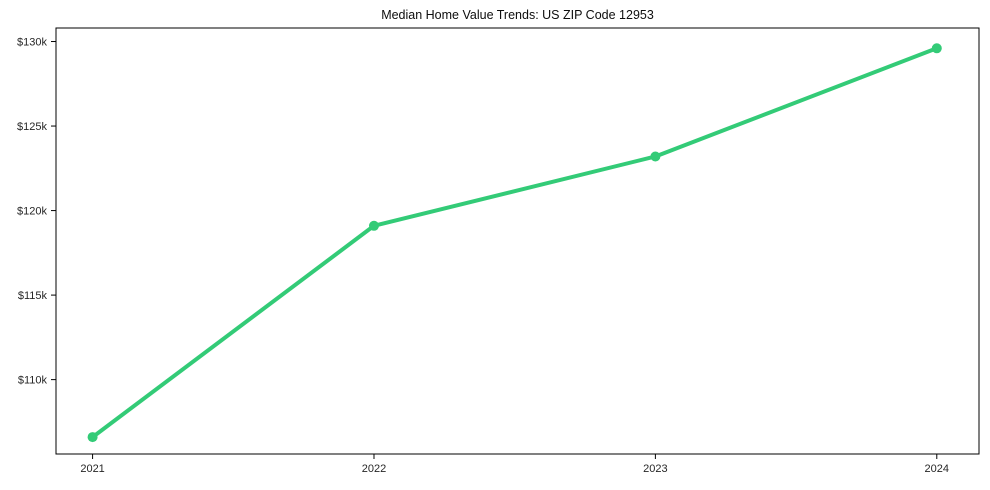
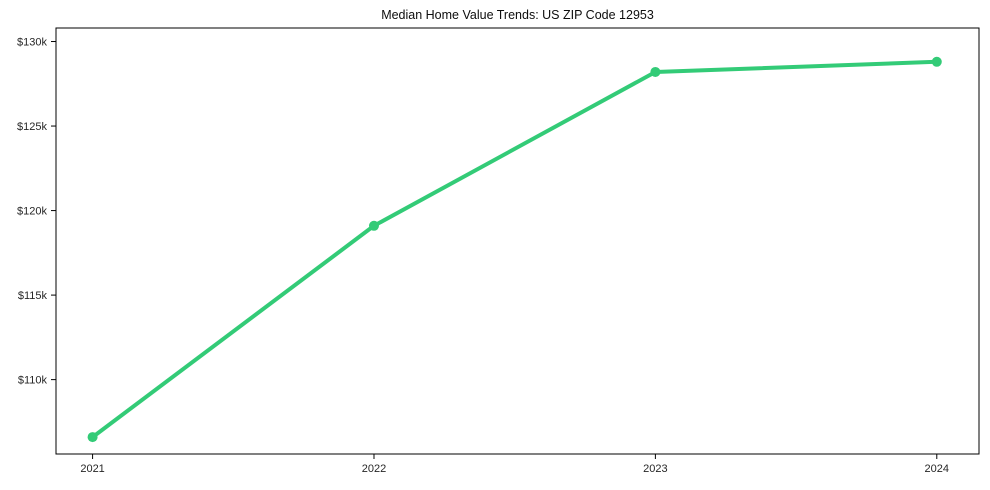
2023: $123.2k -> $128.2k
2024: $129.6k -> $128.8k
